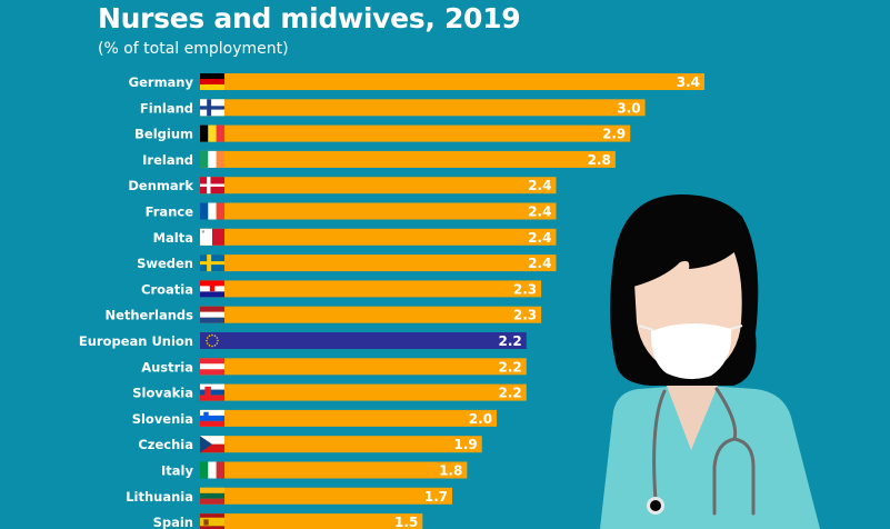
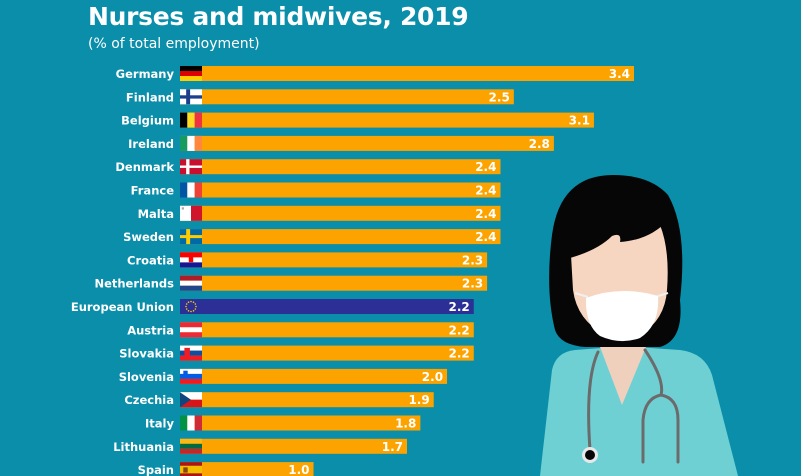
Finland: 3.0 -> 2.5
Belgium: 2.9 -> 3.1
Spain: 1.5 -> 1.0
